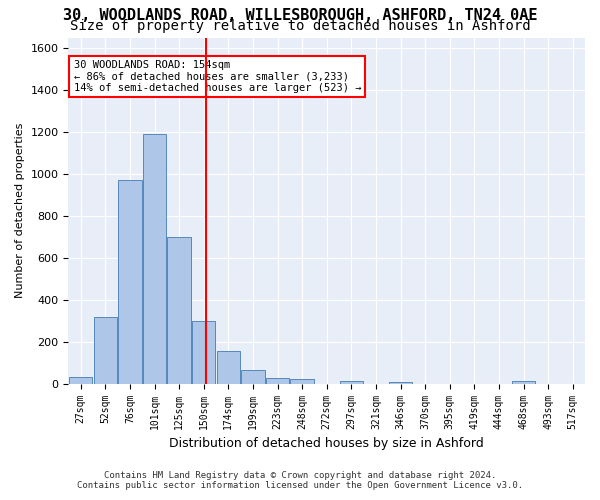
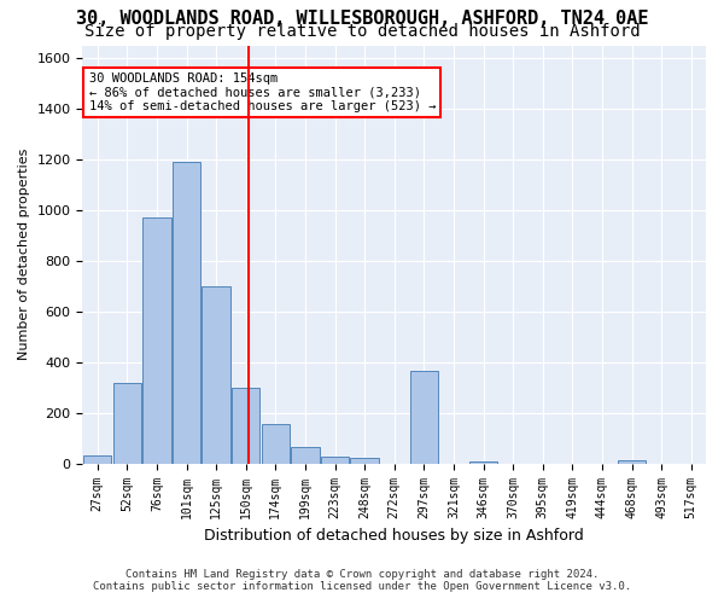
297sqm: 15 -> 365
